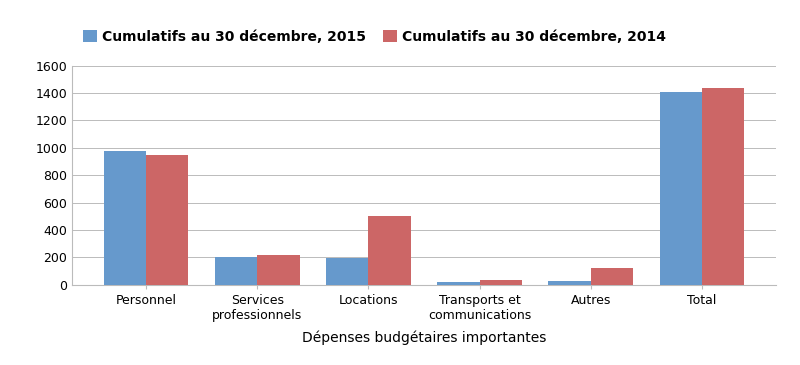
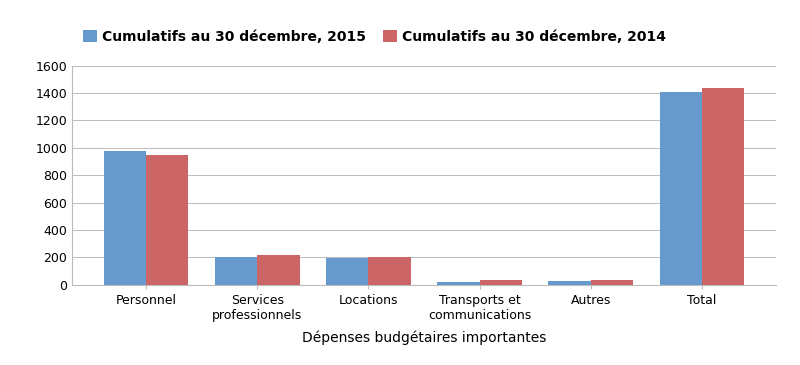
Cumulatifs au 30 décembre, 2014/Locations: 500 -> 200
Cumulatifs au 30 décembre, 2014/Autres: 120 -> 30
